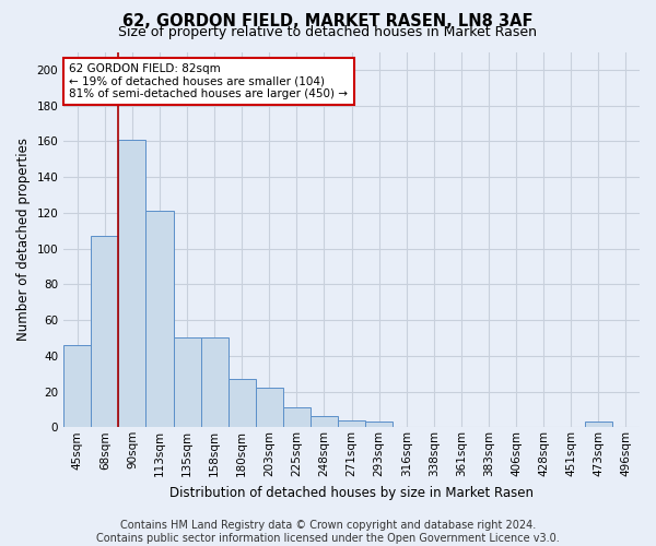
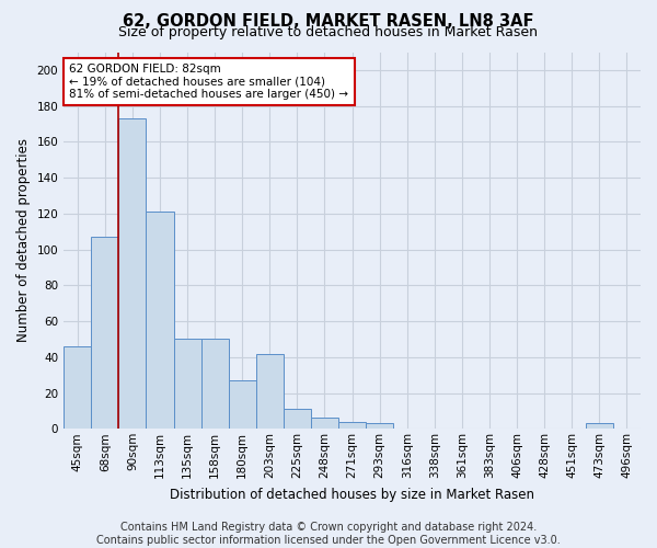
90sqm: 161 -> 173
203sqm: 22 -> 42
